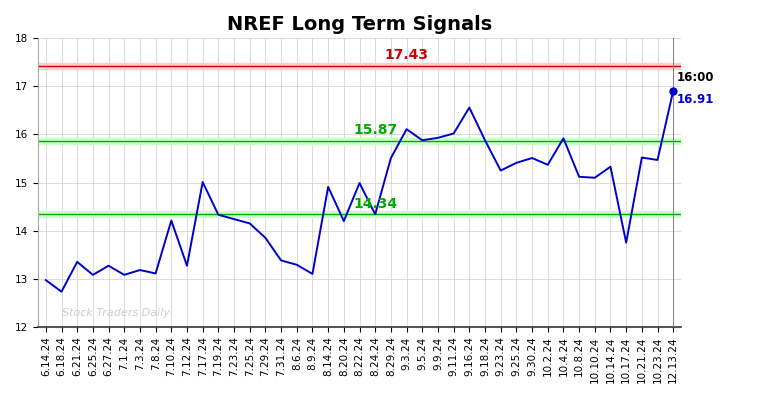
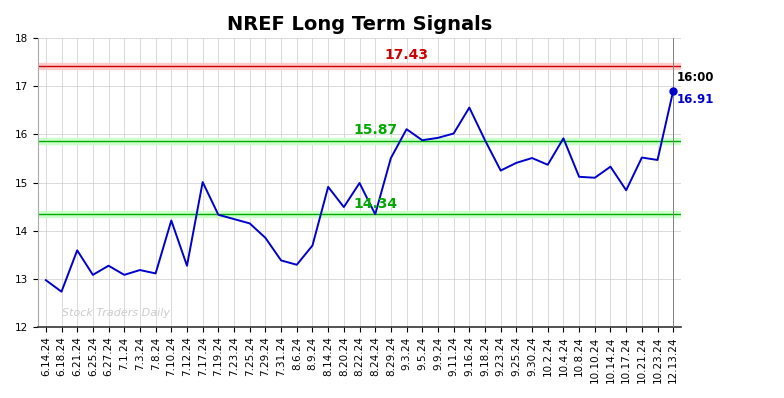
6.21.24: 13.35 -> 13.59
8.9.24: 13.10 -> 13.69
8.20.24: 14.20 -> 14.49
10.17.24: 13.75 -> 14.84
